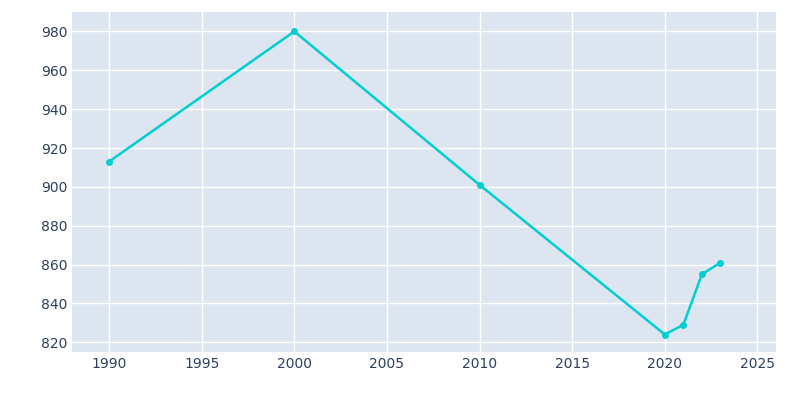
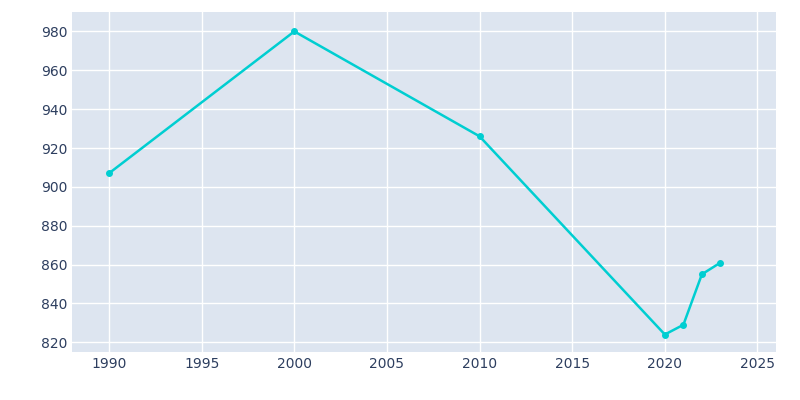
1990: 913 -> 907
2010: 901 -> 926
